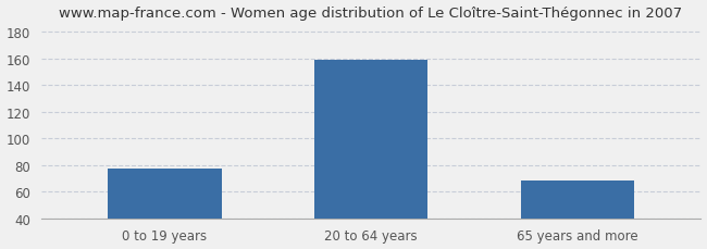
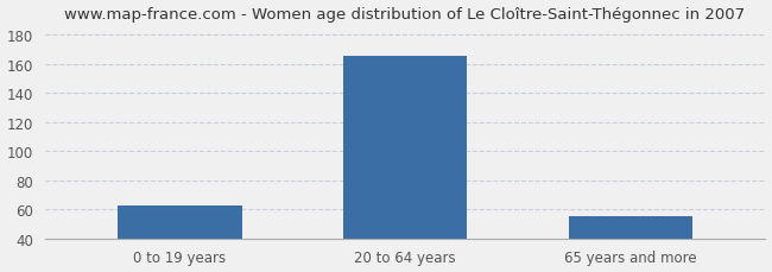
0 to 19 years: 77 -> 63
20 to 64 years: 159 -> 165
65 years and more: 68 -> 55
